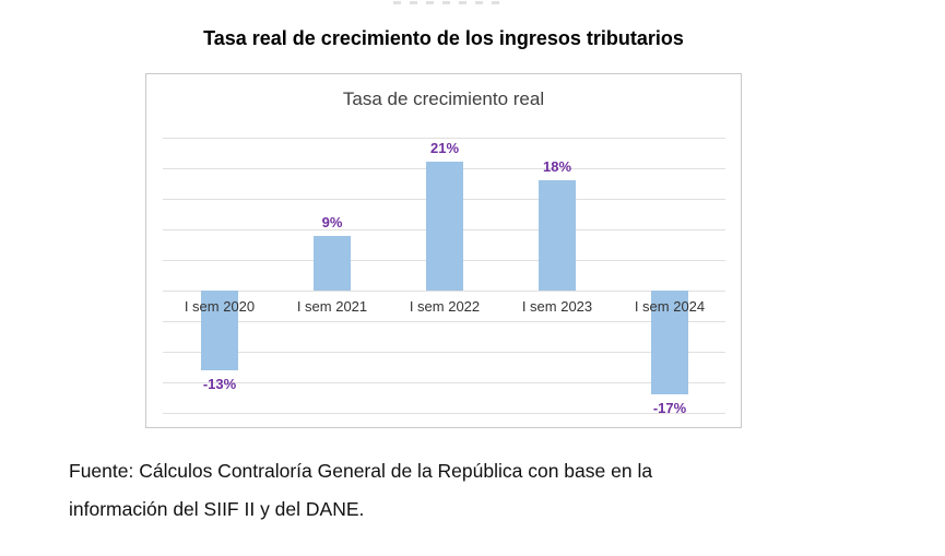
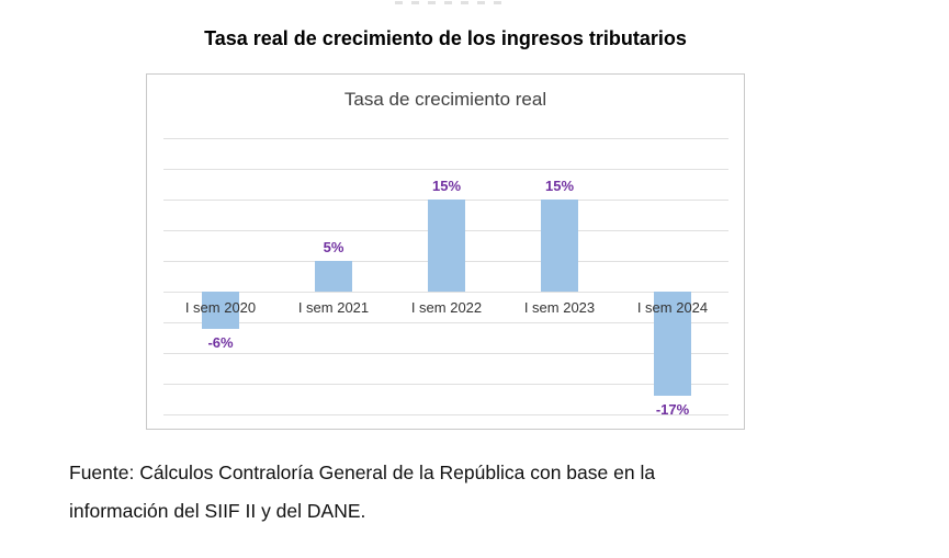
I sem 2020: -13% -> -6%
I sem 2021: 9% -> 5%
I sem 2022: 21% -> 15%
I sem 2023: 18% -> 15%
